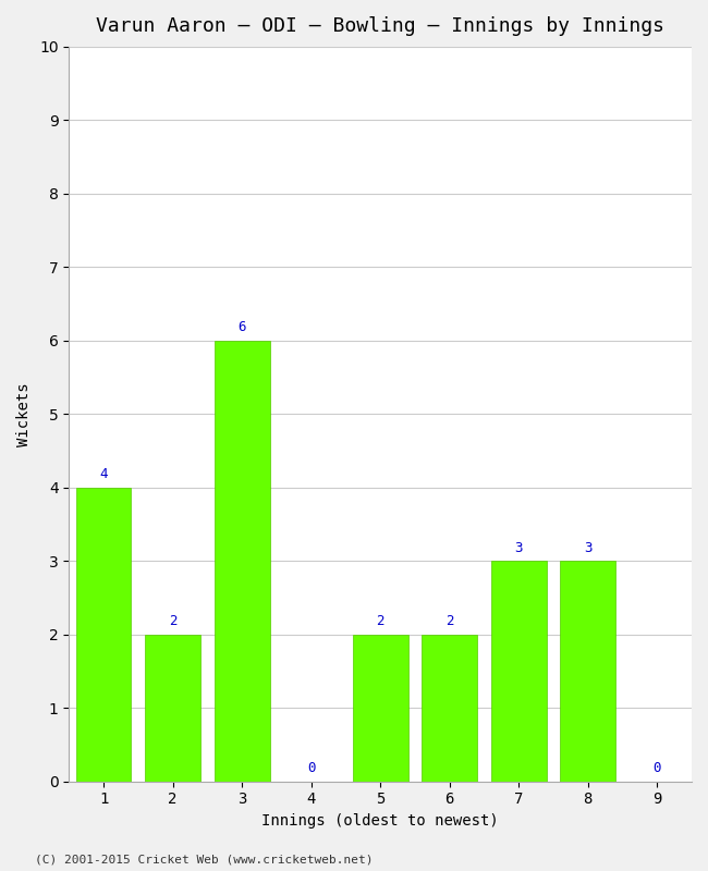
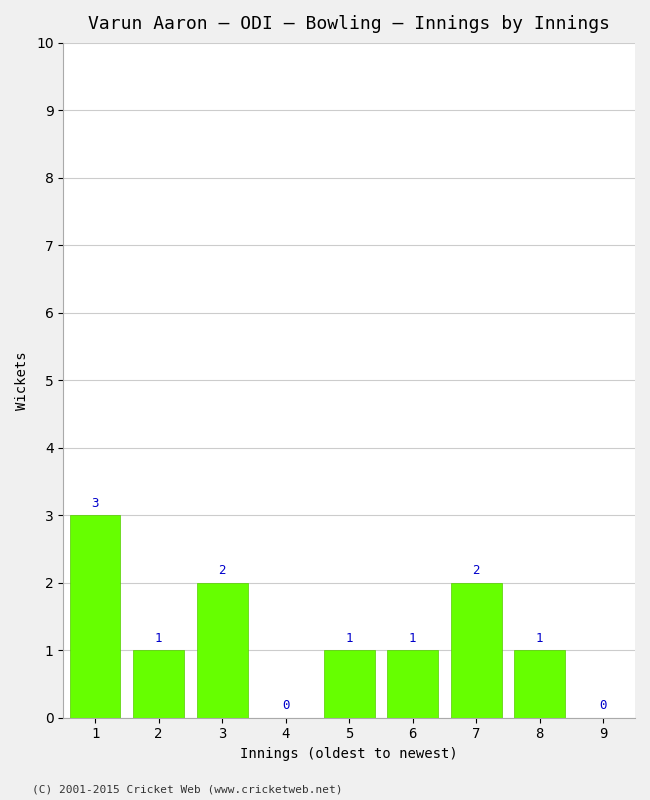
1: 4 -> 3
2: 2 -> 1
3: 6 -> 2
5: 2 -> 1
6: 2 -> 1
7: 3 -> 2
8: 3 -> 1
